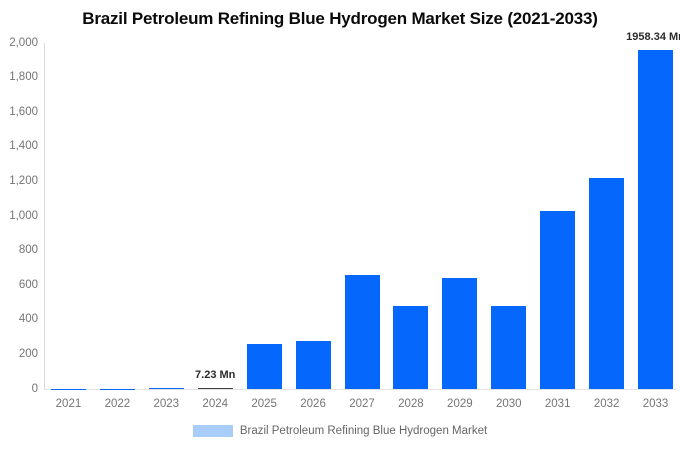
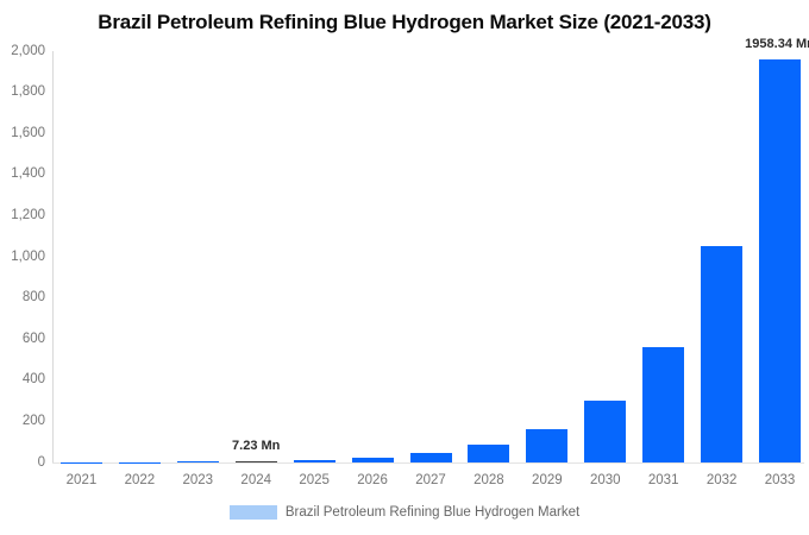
2025: 260 -> 10
2026: 280 -> 30
2027: 660 -> 50
2028: 480 -> 90
2029: 640 -> 160
2030: 480 -> 300
2031: 1030 -> 560
2032: 1220 -> 1050
